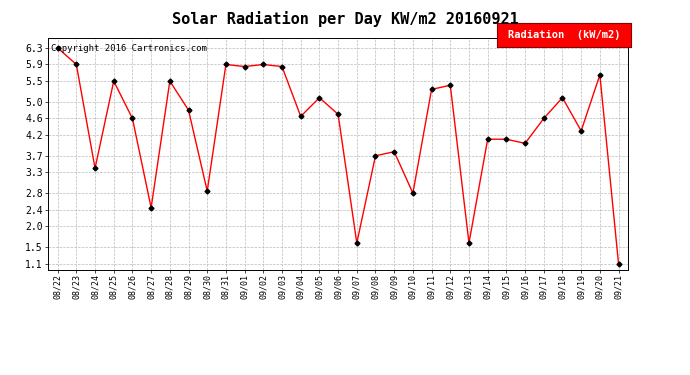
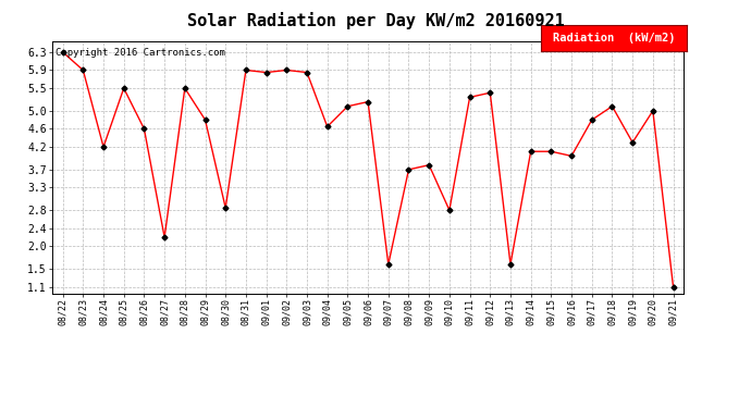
08/24: 3.40 -> 4.20
08/27: 2.45 -> 2.20
09/06: 4.70 -> 5.20
09/17: 4.60 -> 4.80
09/20: 5.65 -> 5.00
